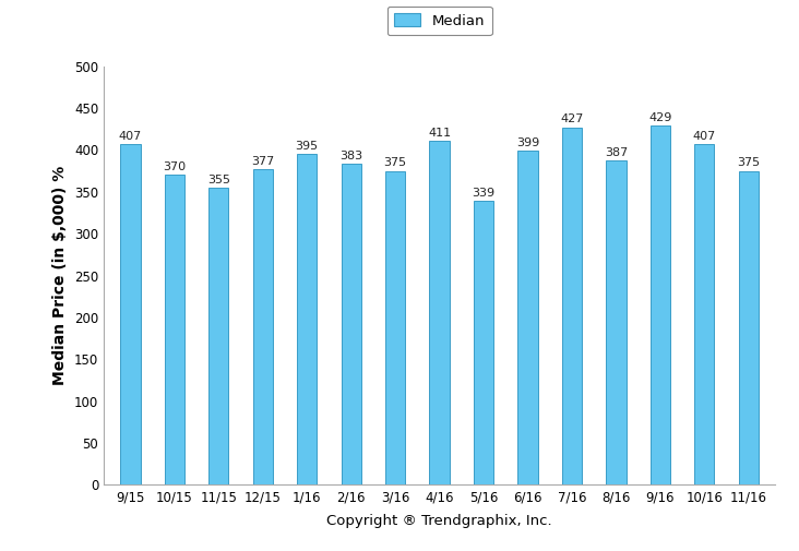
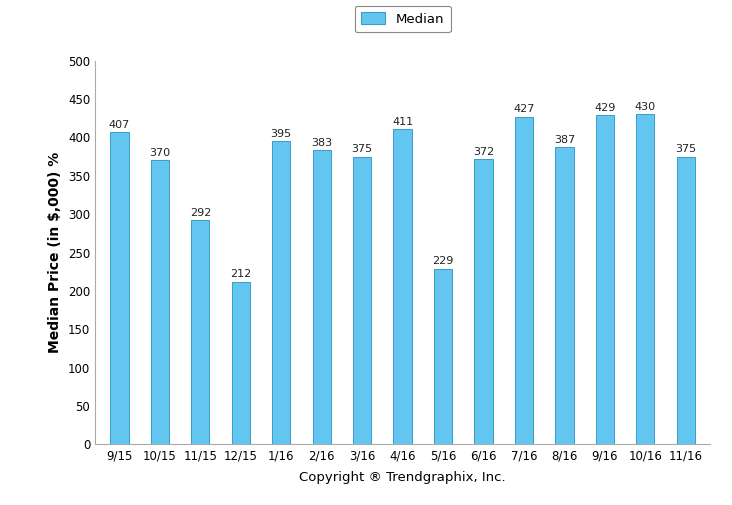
11/15: 355 -> 292
12/15: 377 -> 212
5/16: 339 -> 229
6/16: 399 -> 372
10/16: 407 -> 430
